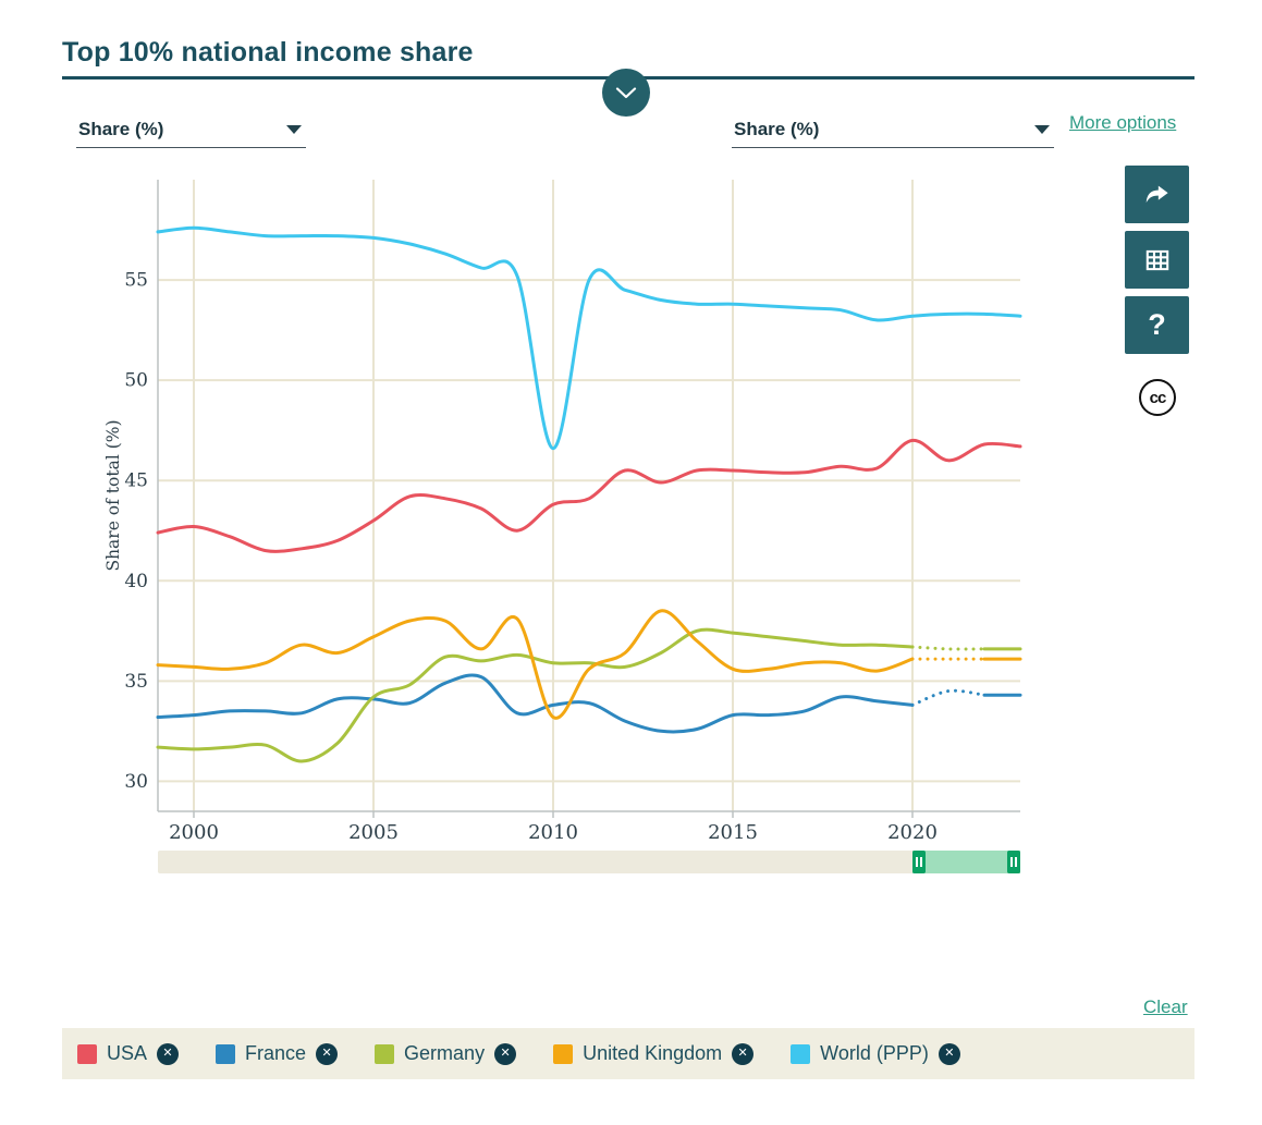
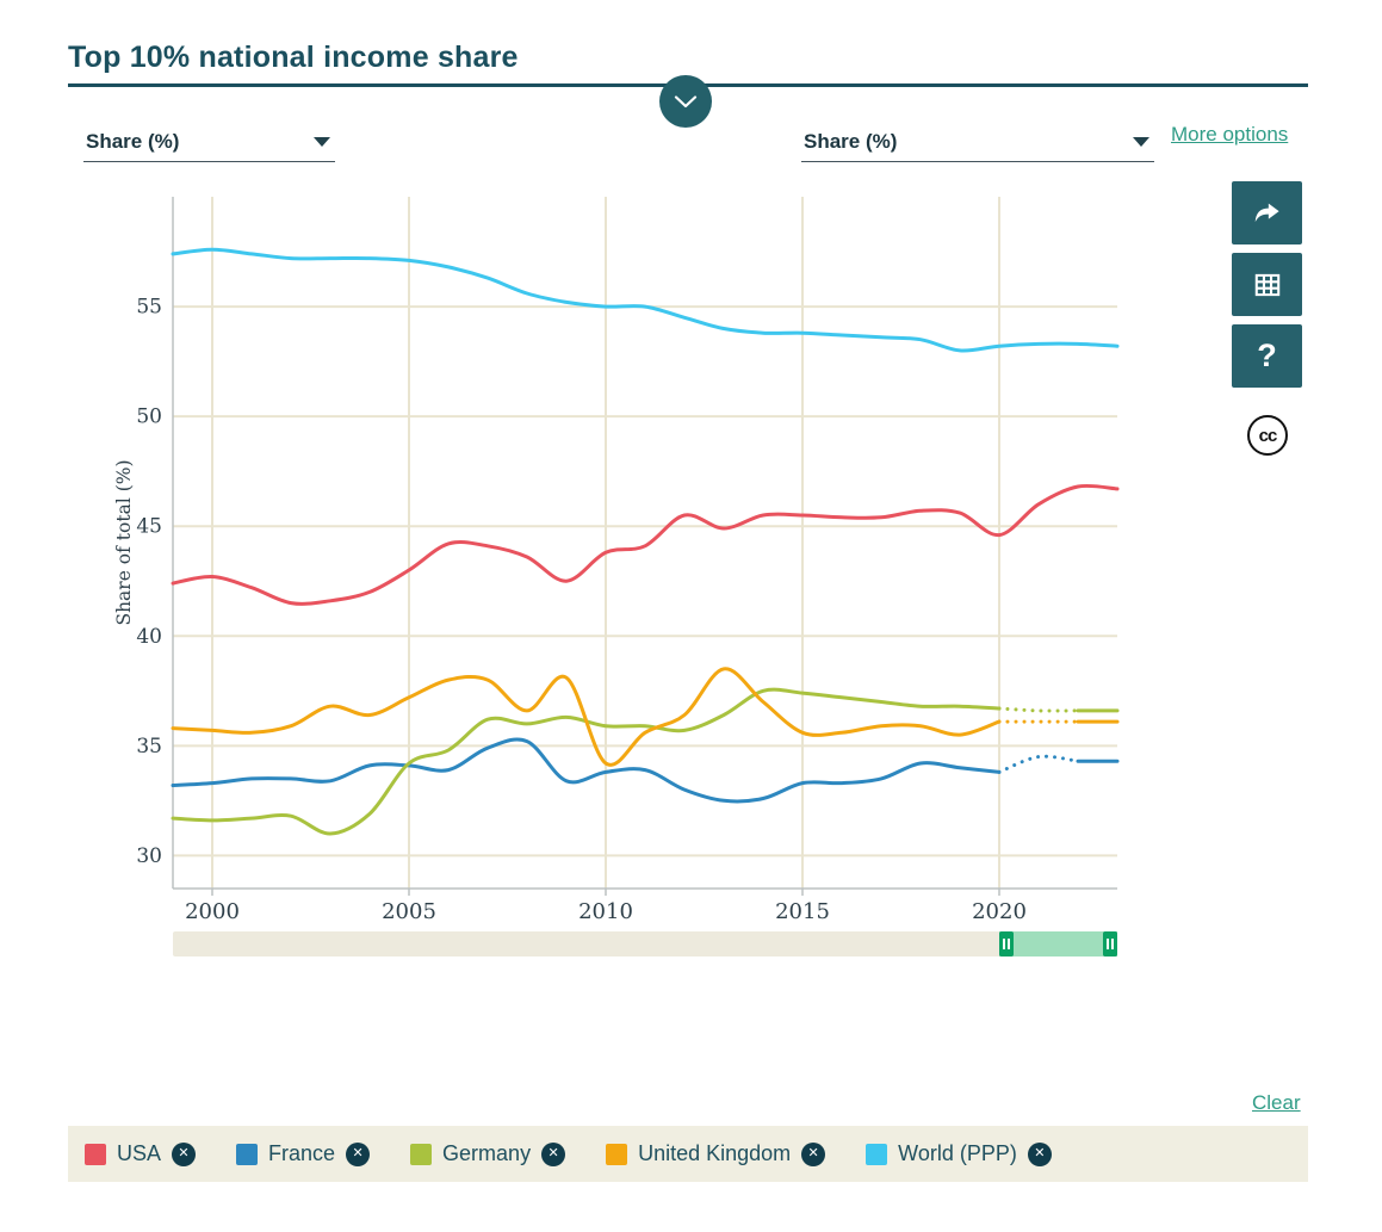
United Kingdom/2010: 33.2 -> 34.2
World (PPP)/2010: 46.6 -> 55.0
USA/2020: 47.0 -> 44.6
